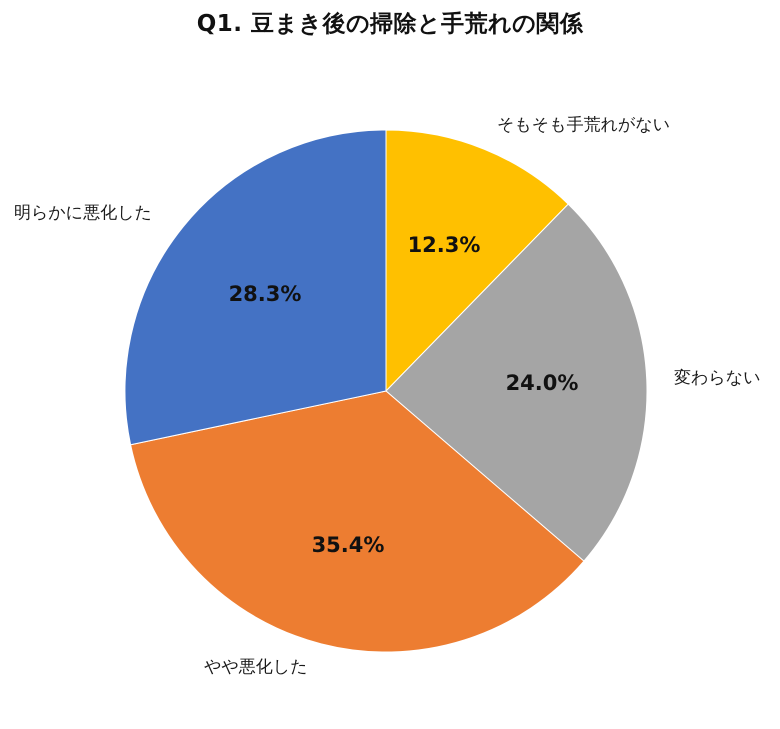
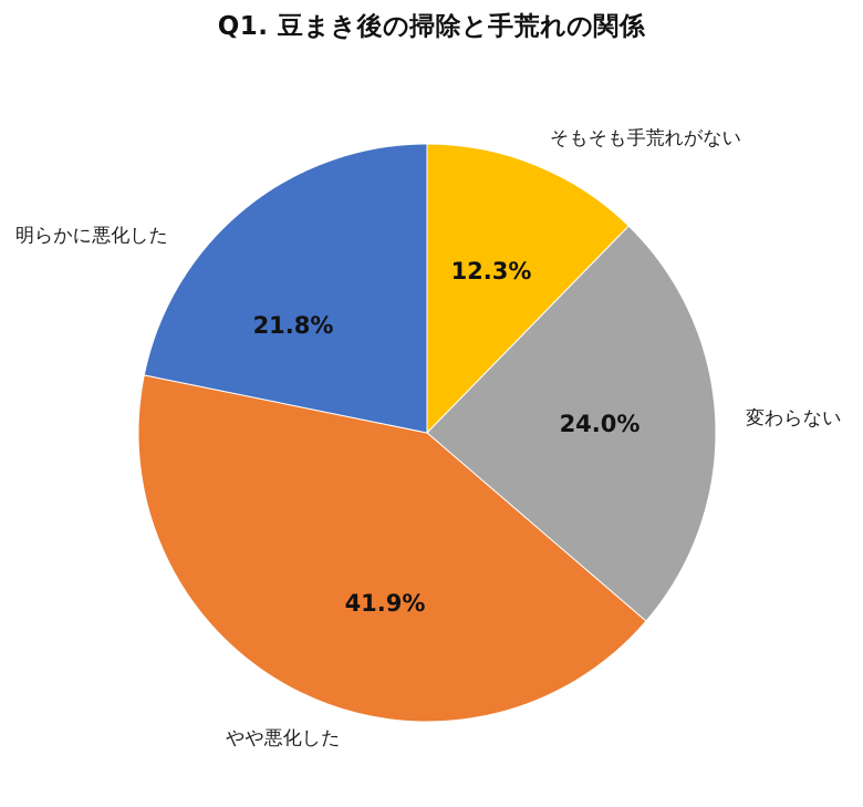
やや悪化した: 35.4% -> 41.9%
明らかに悪化した: 28.3% -> 21.8%
